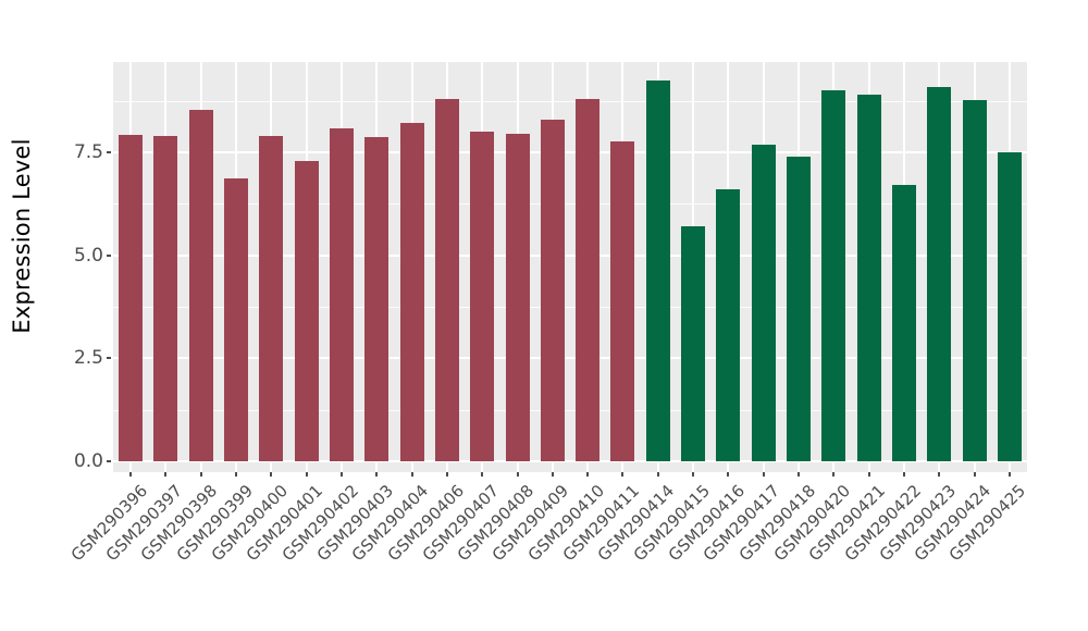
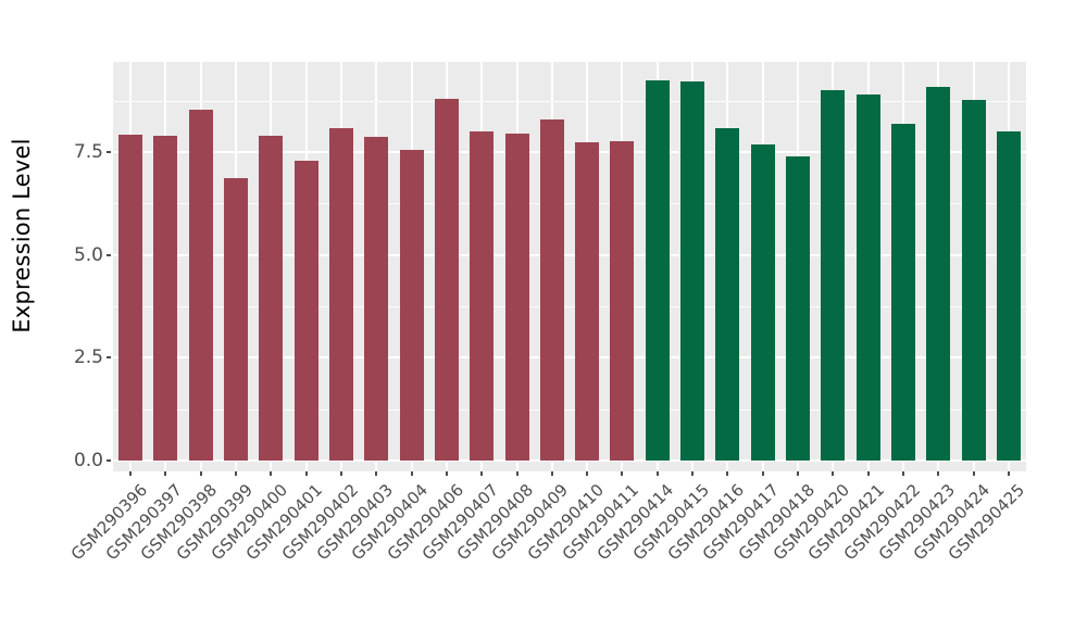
GSM290404: 8.2 -> 7.5
GSM290410: 8.8 -> 7.7
GSM290415: 5.7 -> 9.2
GSM290416: 6.6 -> 8.1
GSM290422: 6.7 -> 8.2
GSM290425: 7.5 -> 8.0
